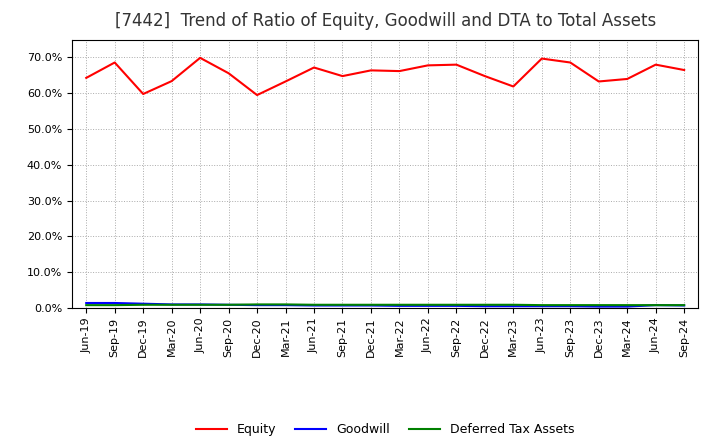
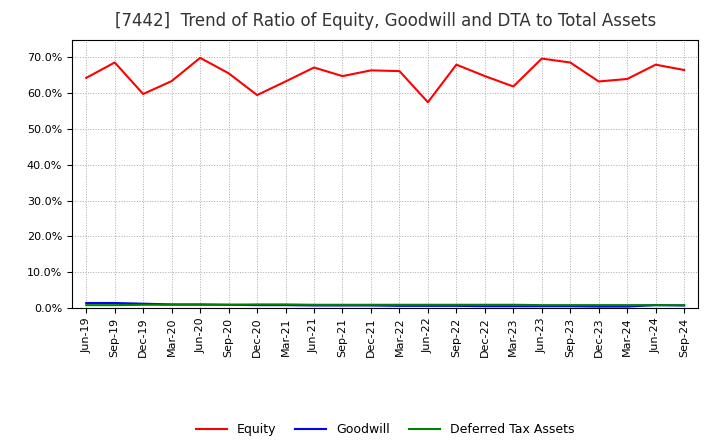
Equity/Jun-22: 67.8% -> 57.5%
